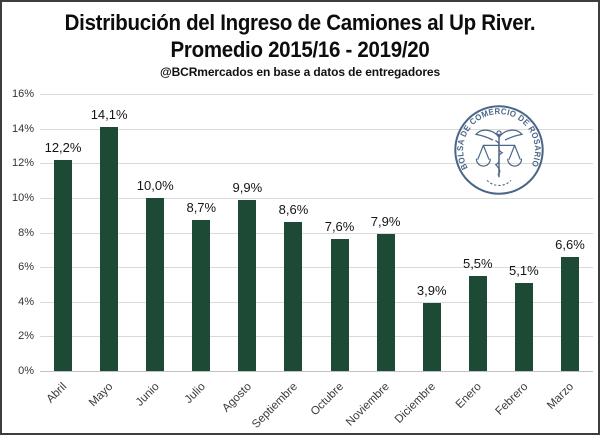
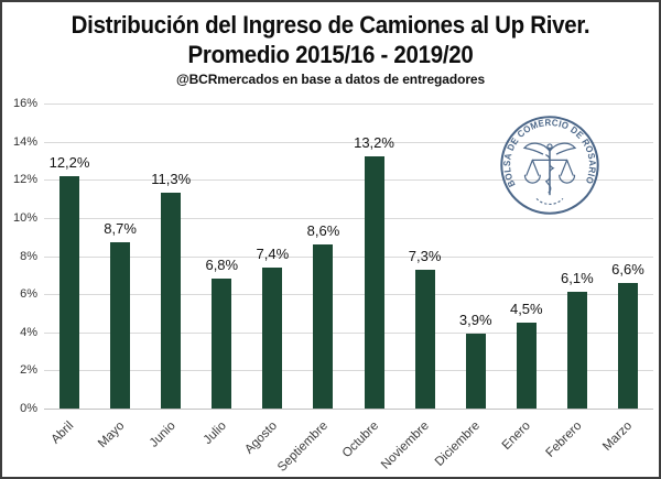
Mayo: 14,1% -> 8,7%
Junio: 10,0% -> 11,3%
Julio: 8,7% -> 6,8%
Agosto: 9,9% -> 7,4%
Octubre: 7,6% -> 13,2%
Noviembre: 7,9% -> 7,3%
Enero: 5,5% -> 4,5%
Febrero: 5,1% -> 6,1%
